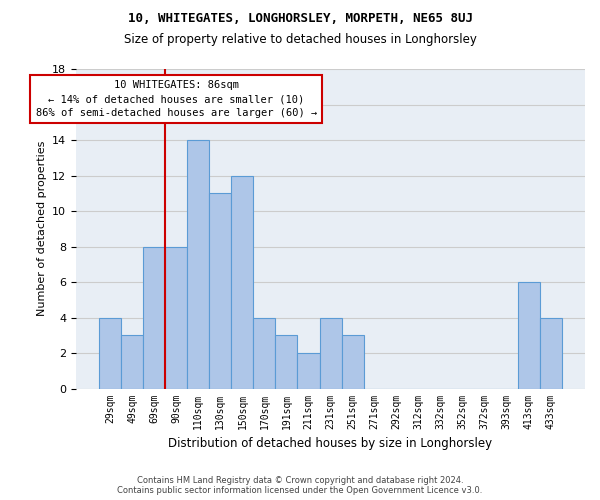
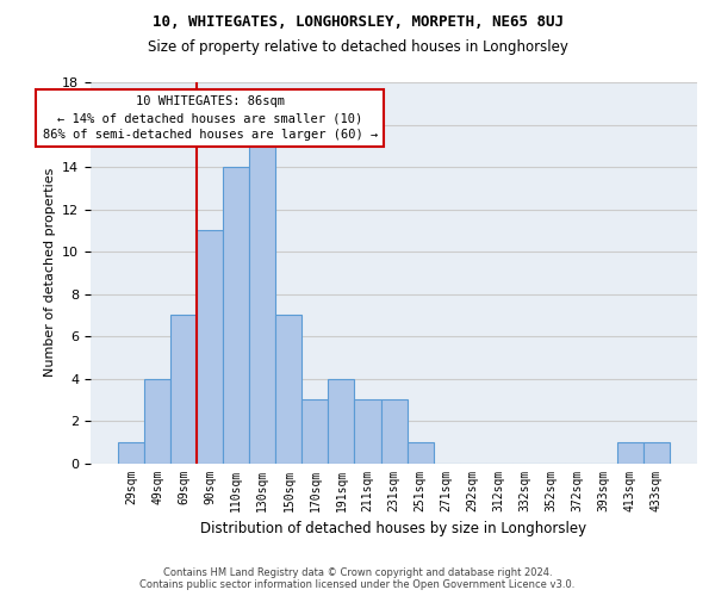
29sqm: 4 -> 1
49sqm: 3 -> 4
69sqm: 8 -> 7
90sqm: 8 -> 11
130sqm: 11 -> 15
150sqm: 12 -> 7
170sqm: 4 -> 3
191sqm: 3 -> 4
211sqm: 2 -> 3
231sqm: 4 -> 3
251sqm: 3 -> 1
413sqm: 6 -> 1
433sqm: 4 -> 1
